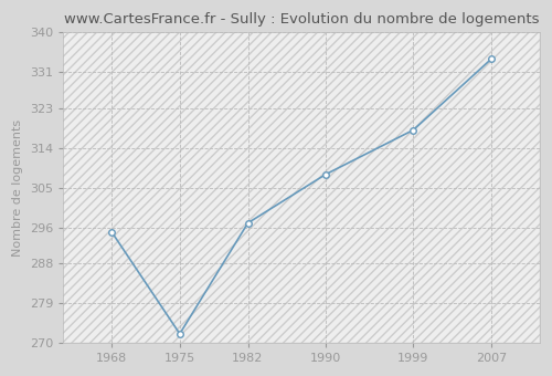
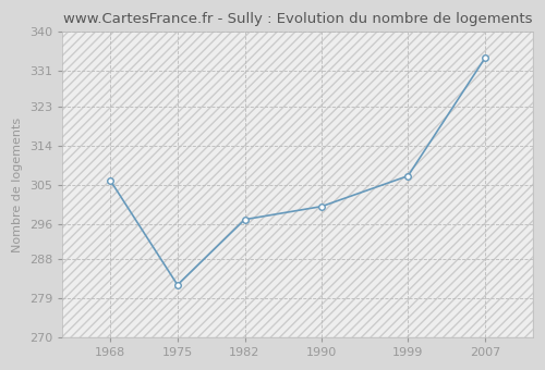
1968: 295 -> 306
1975: 272 -> 282
1990: 308 -> 300
1999: 318 -> 307
